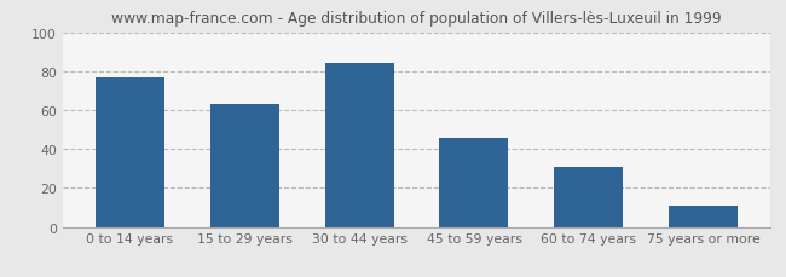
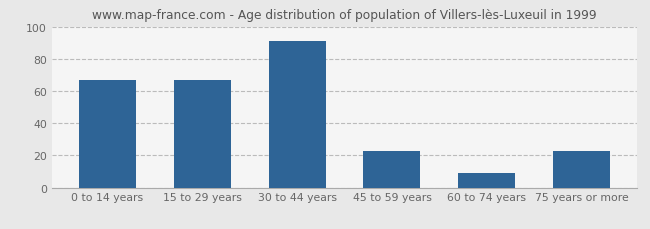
0 to 14 years: 77 -> 67
15 to 29 years: 63 -> 67
30 to 44 years: 84 -> 91
45 to 59 years: 46 -> 23
60 to 74 years: 31 -> 9
75 years or more: 11 -> 23
